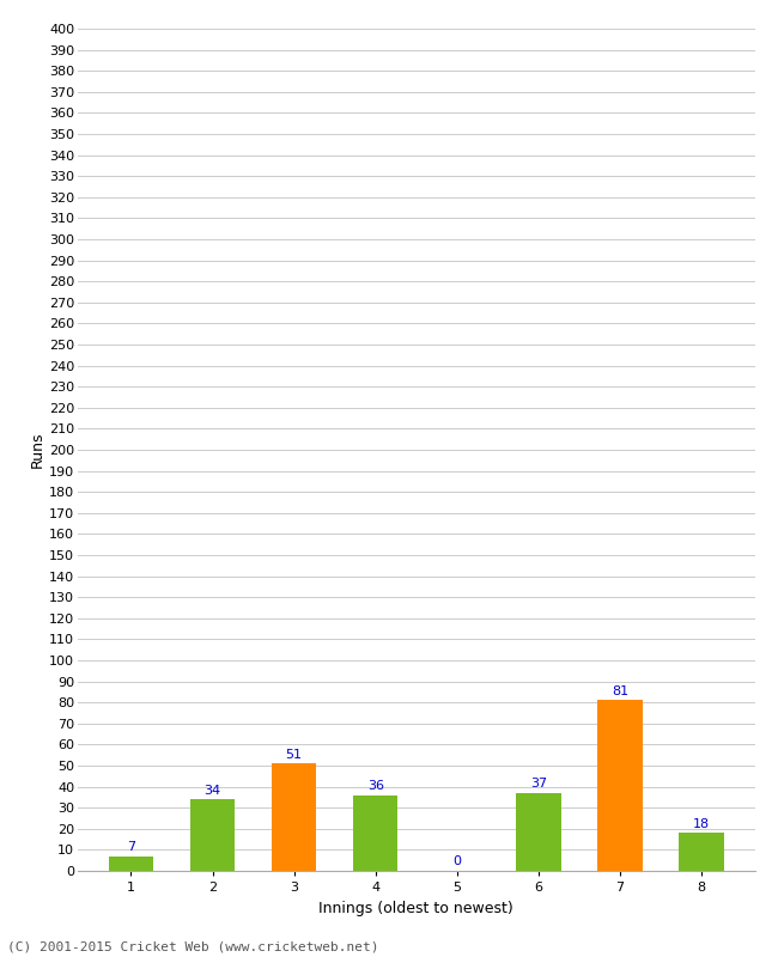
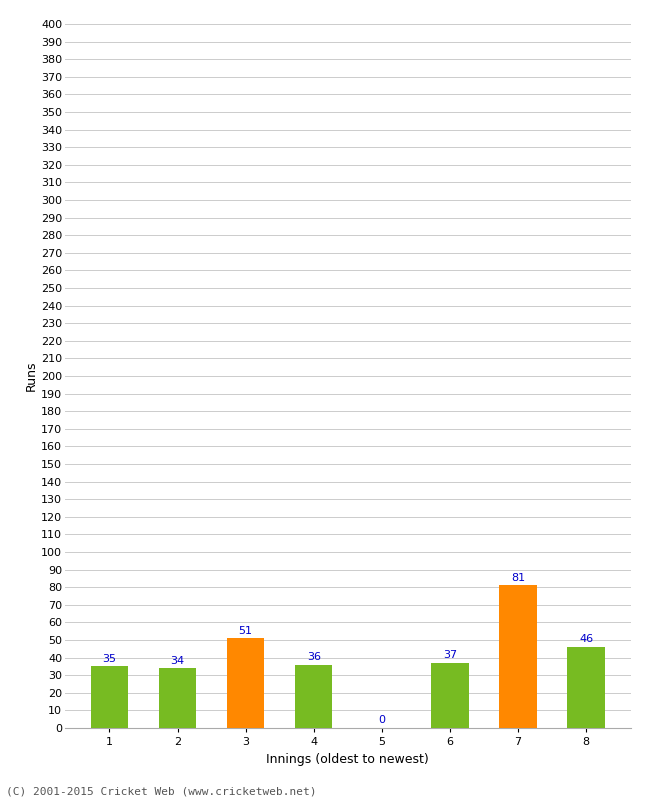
1: 7 -> 35
8: 18 -> 46
